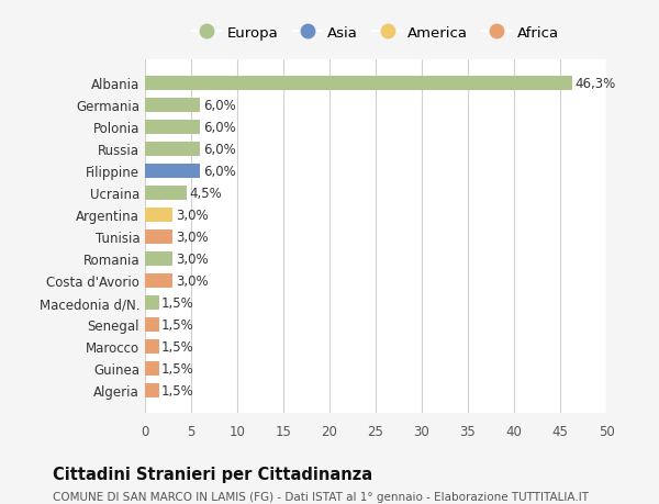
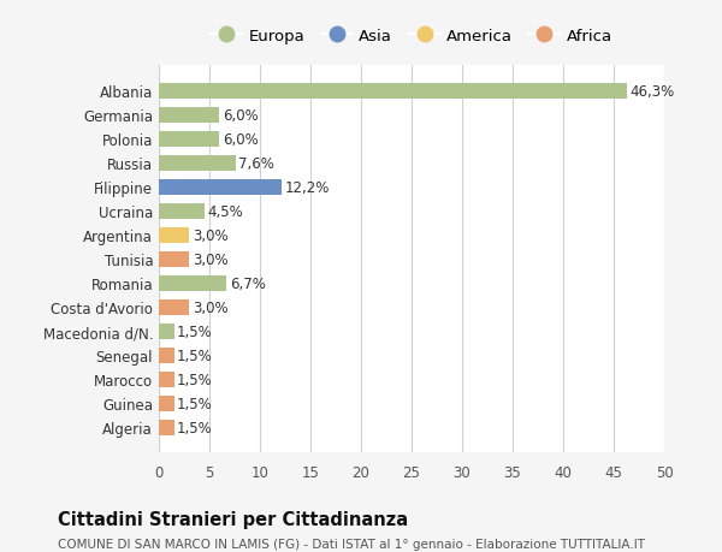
Russia: 6,0% -> 7,6%
Filippine: 6,0% -> 12,2%
Romania: 3,0% -> 6,7%
